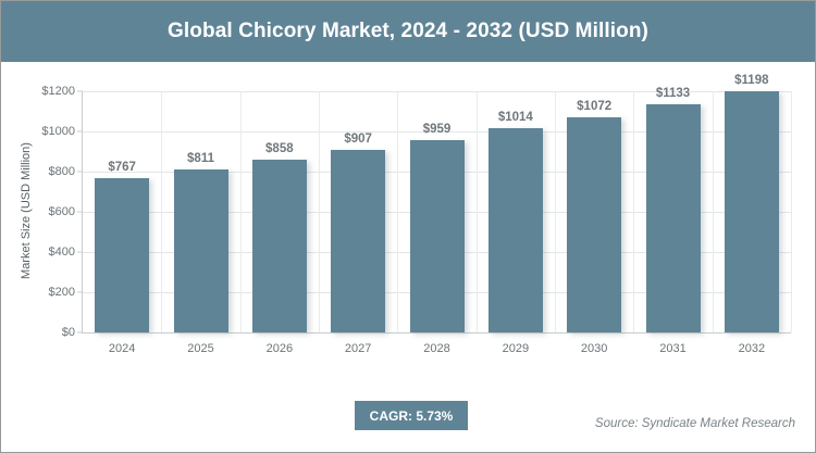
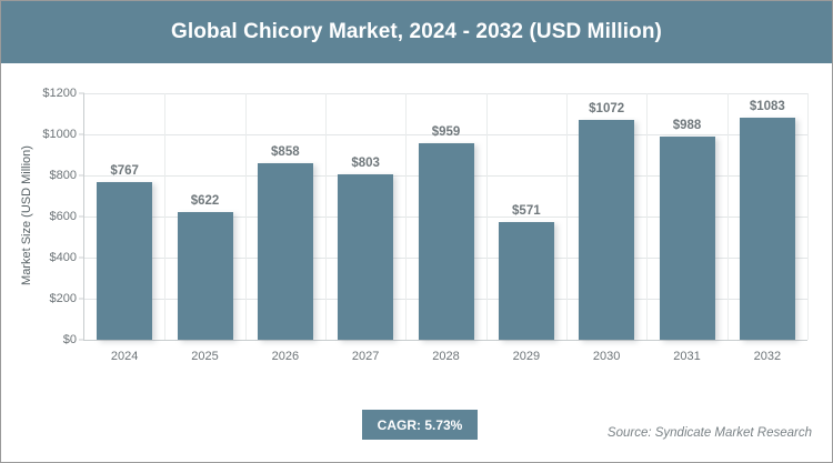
2025: $811 -> $622
2027: $907 -> $803
2029: $1014 -> $571
2031: $1133 -> $988
2032: $1198 -> $1083
